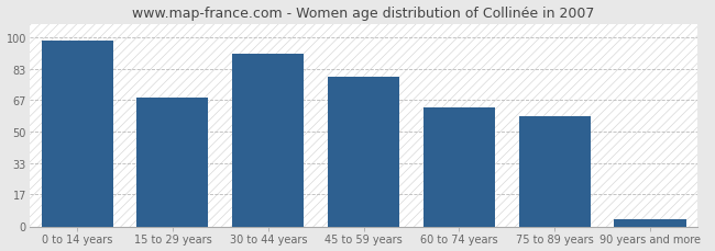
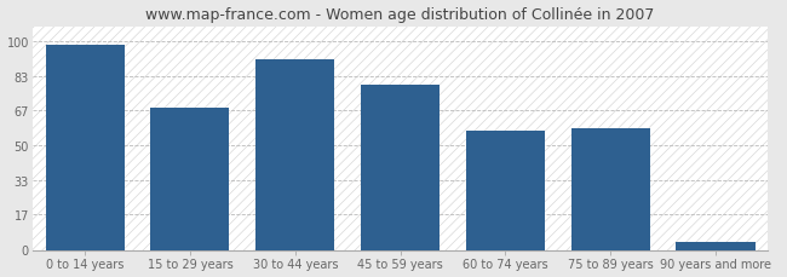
60 to 74 years: 63 -> 57
